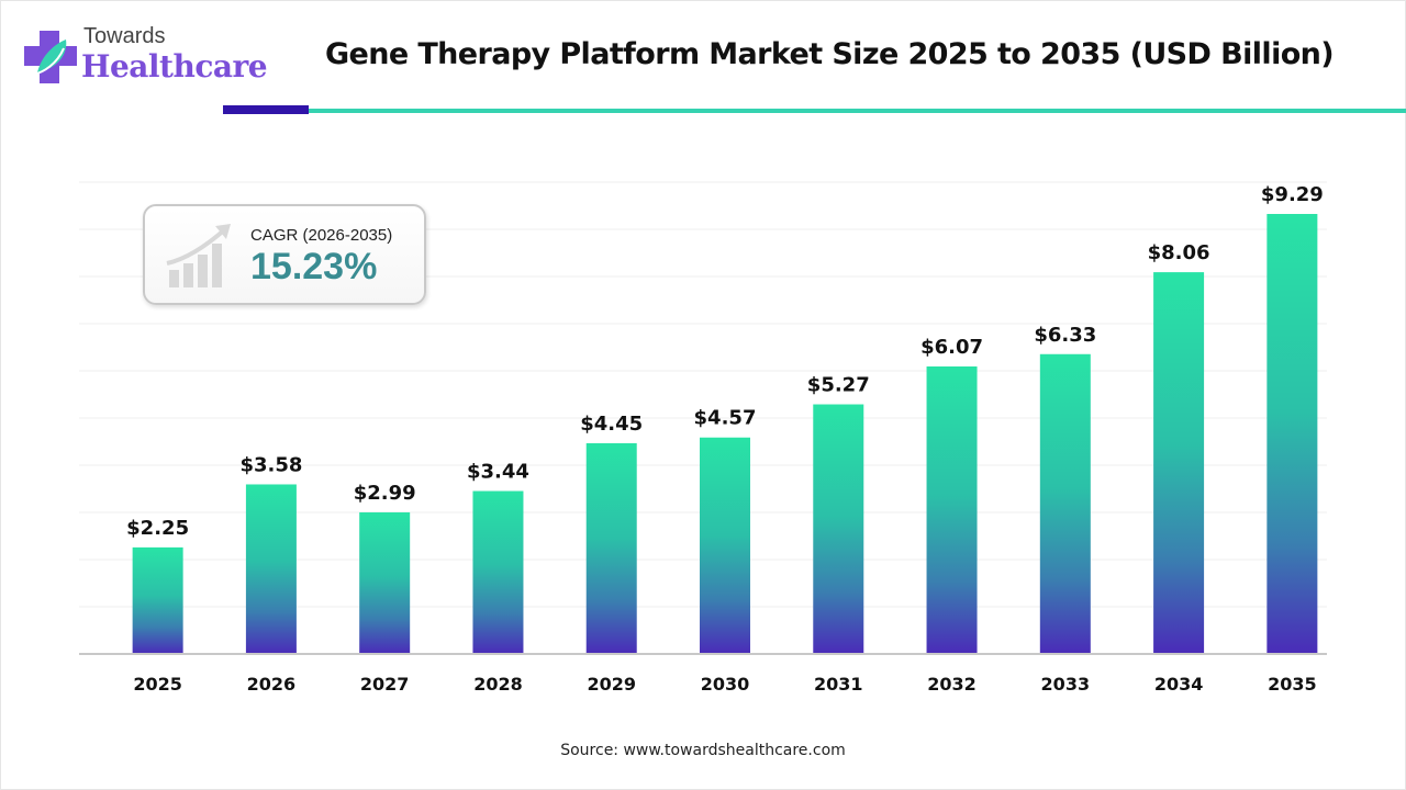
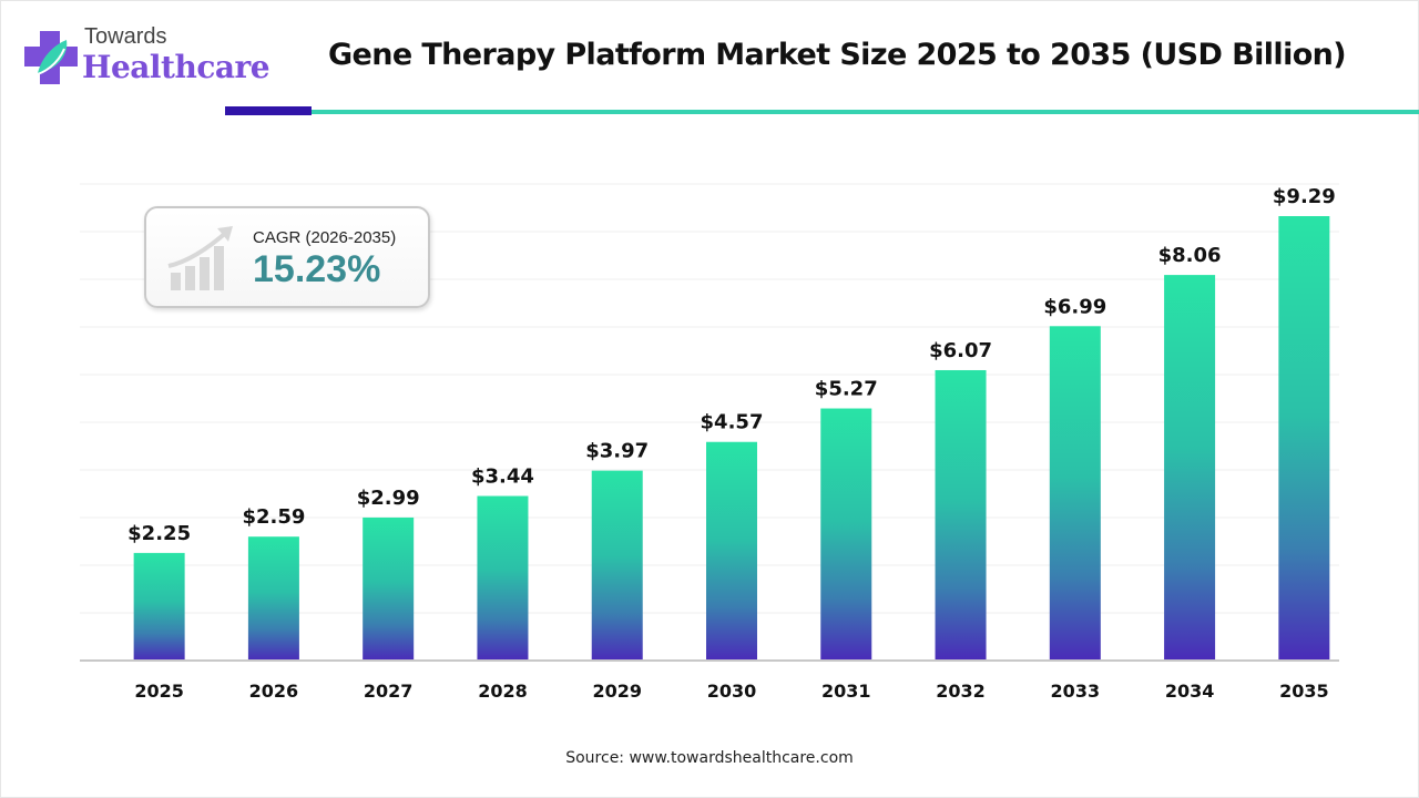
2026: $3.58 -> $2.59
2029: $4.45 -> $3.97
2033: $6.33 -> $6.99
